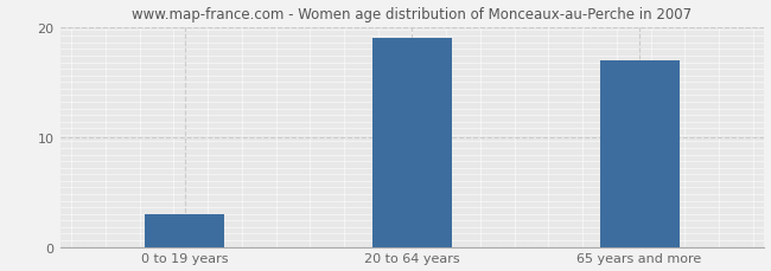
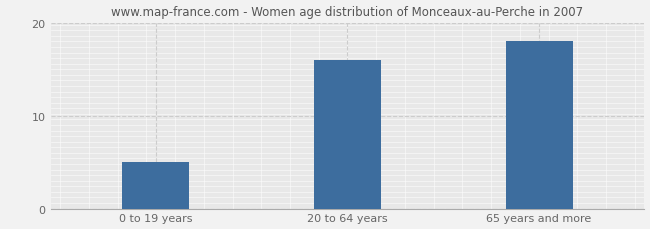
0 to 19 years: 3 -> 5
20 to 64 years: 19 -> 16
65 years and more: 17 -> 18
